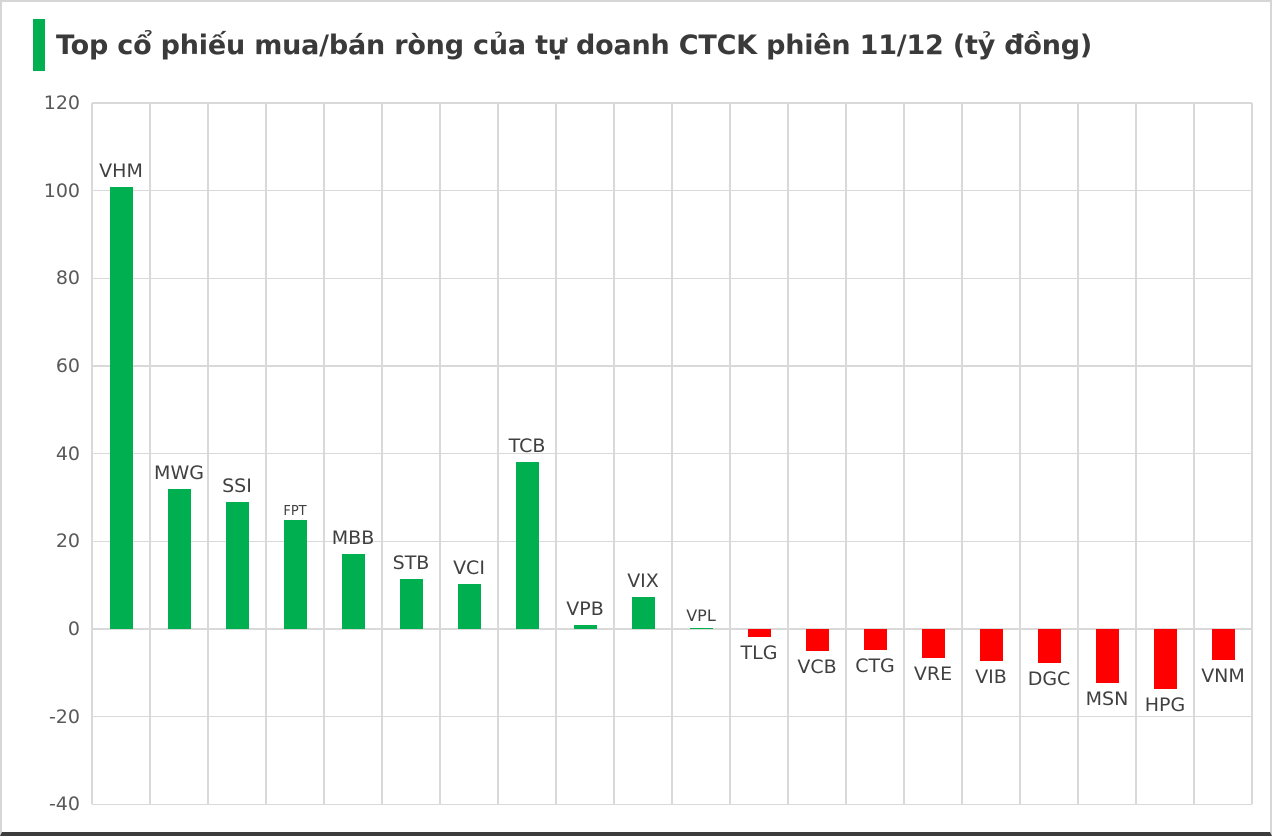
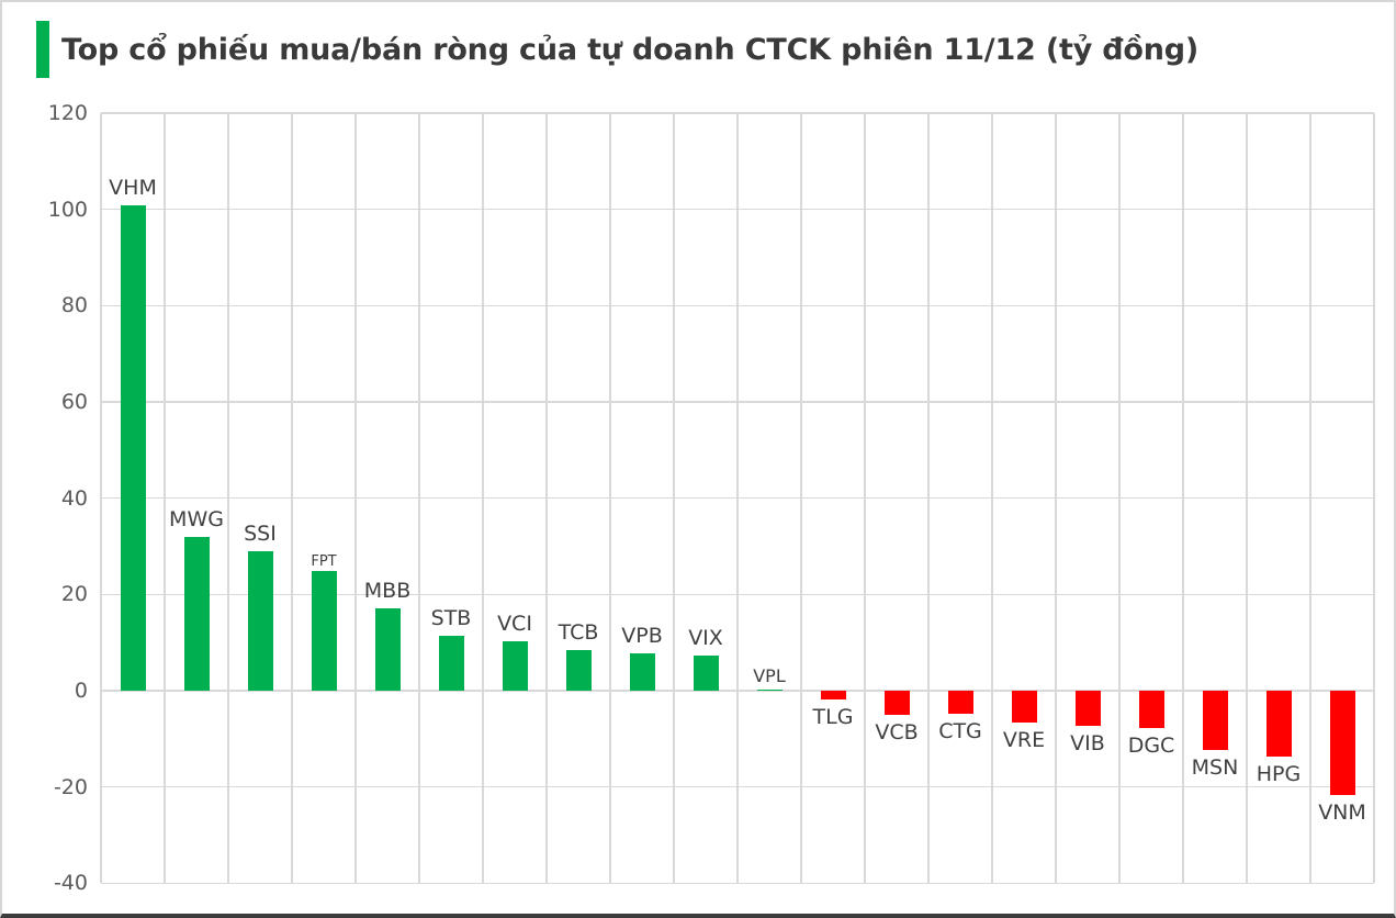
TCB: 38 -> 8
VPB: 1 -> 8
VNM: -7 -> -22
